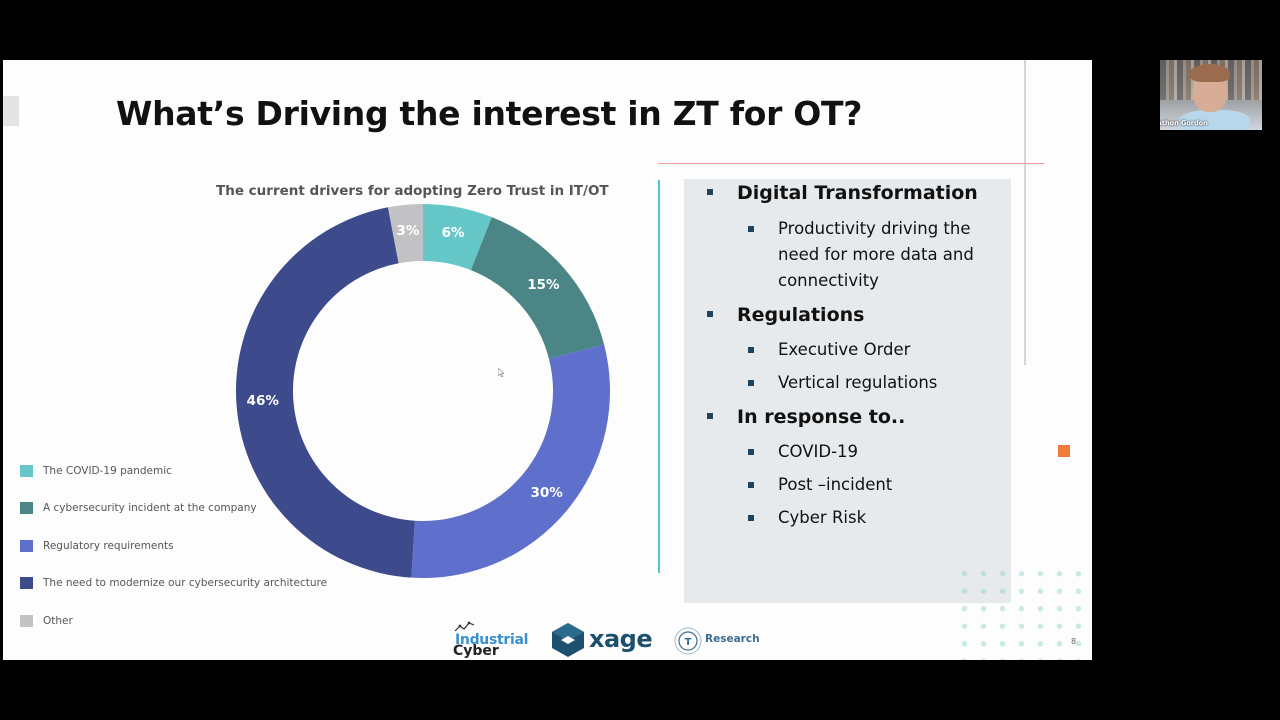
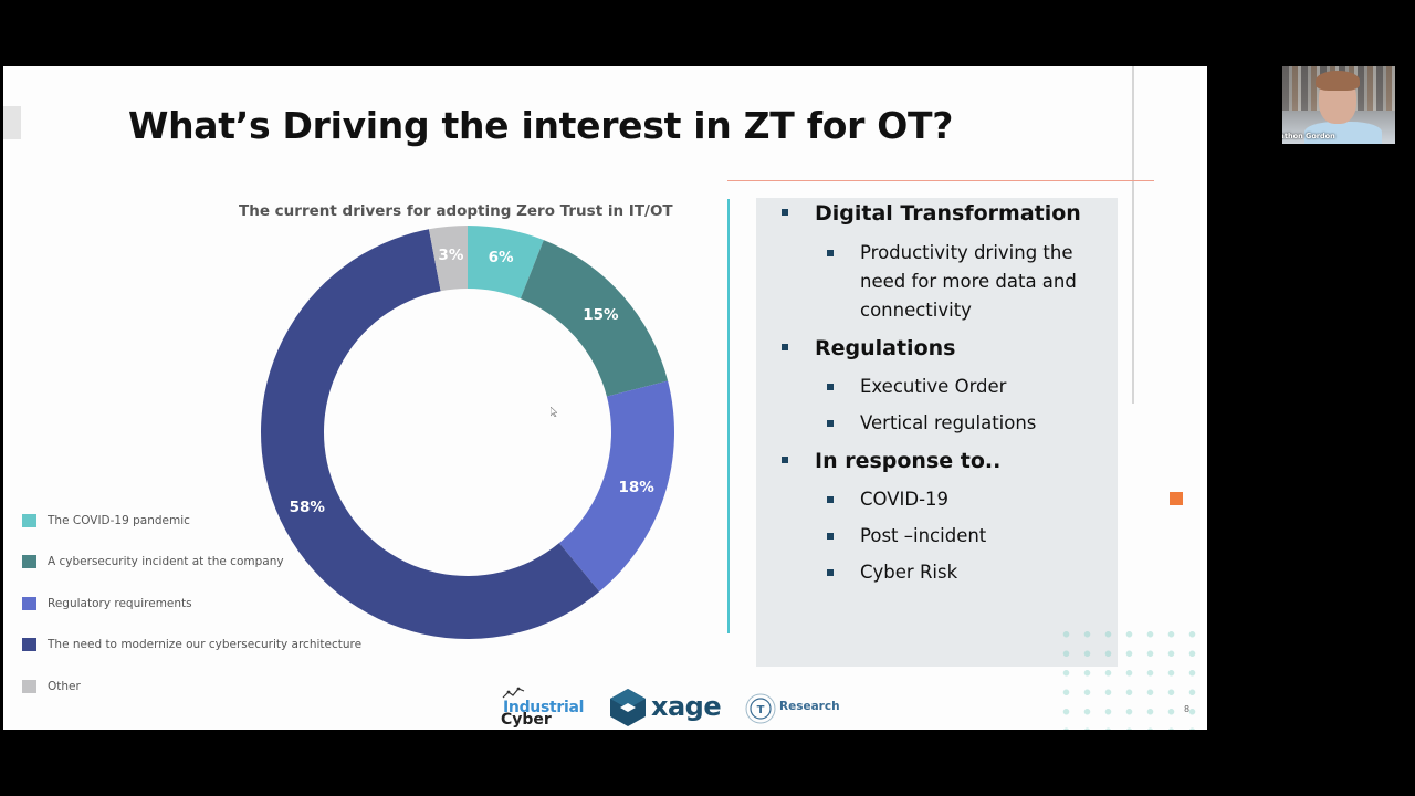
Regulatory requirements: 30% -> 18%
The need to modernize our cybersecurity architecture: 46% -> 58%
